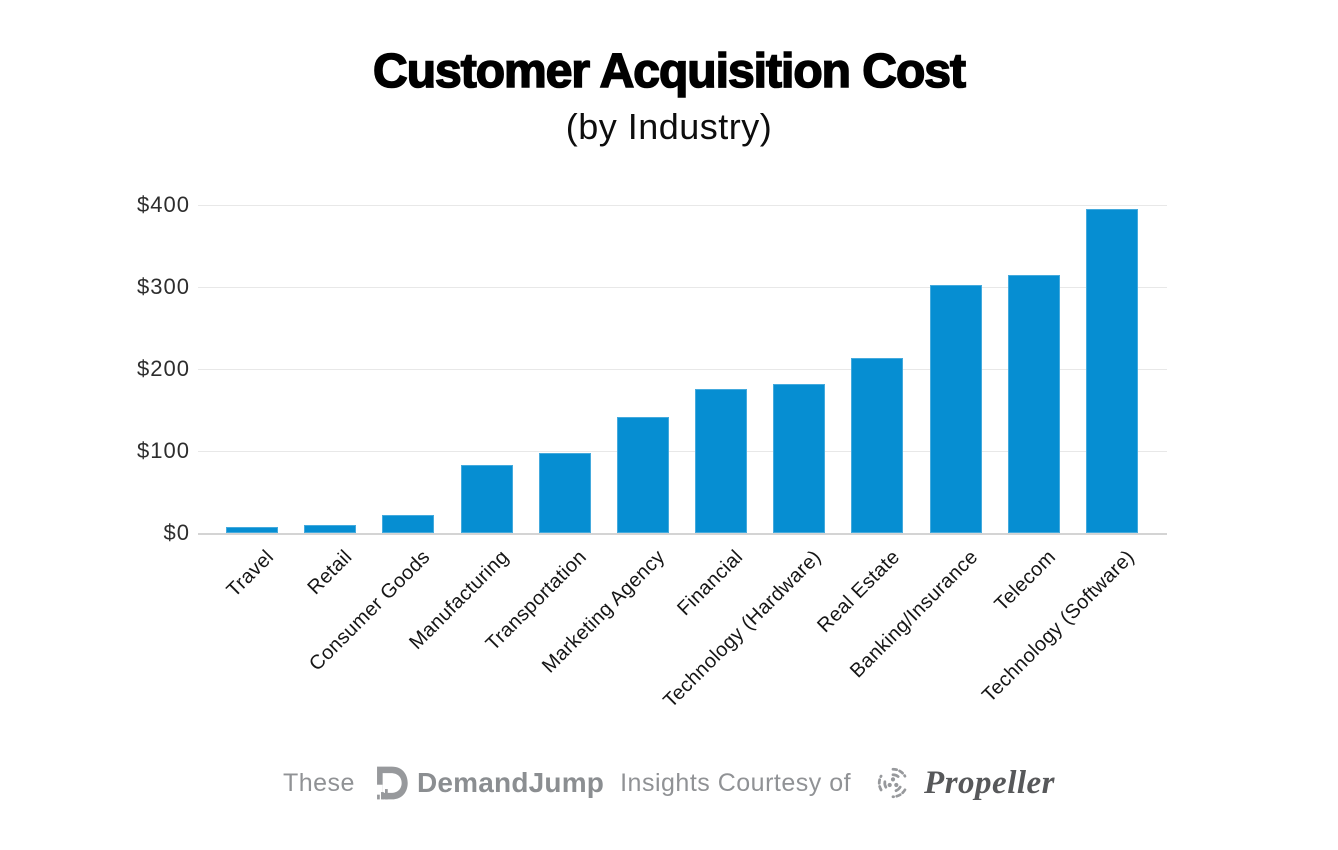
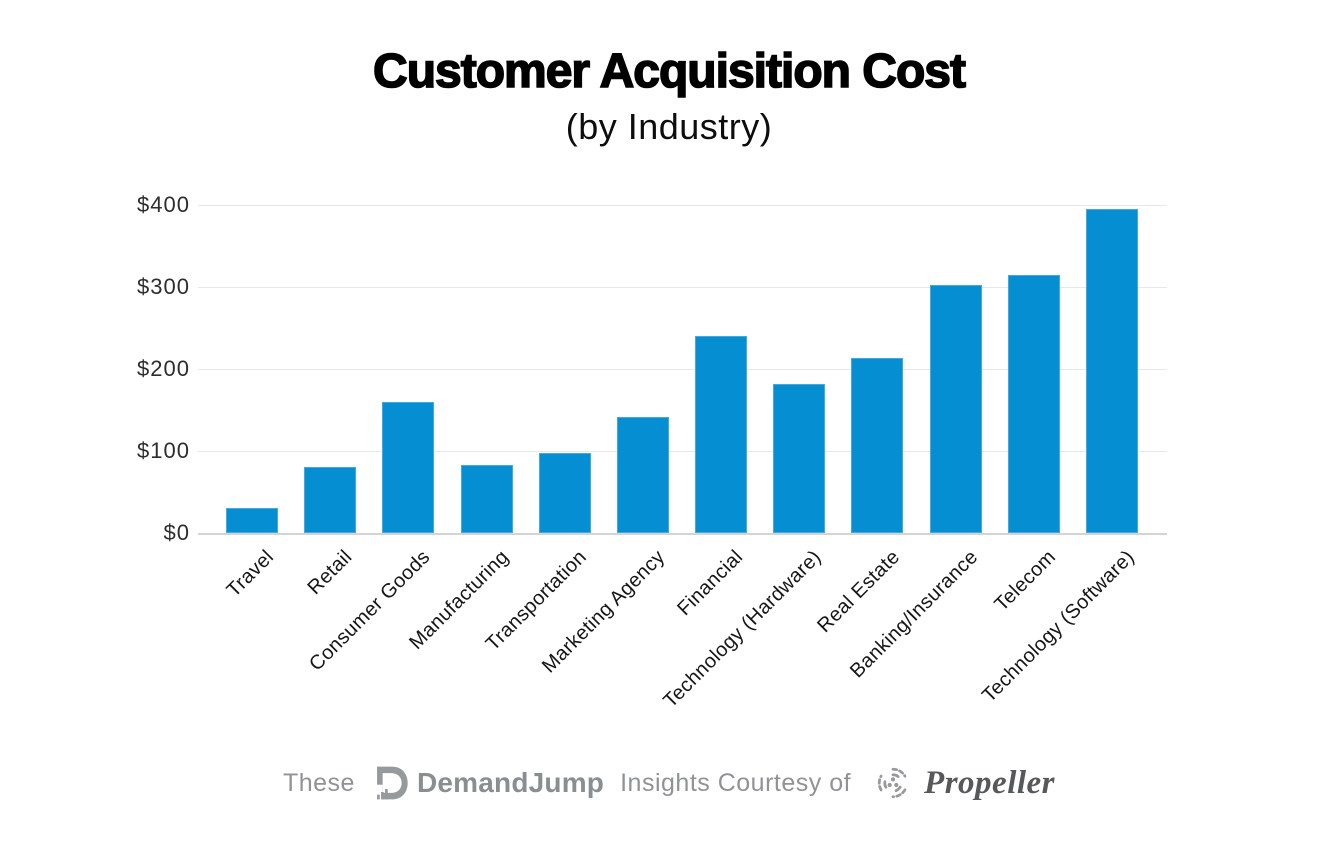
Travel: $10 -> $30
Retail: $10 -> $80
Consumer Goods: $20 -> $160
Financial: $180 -> $240
